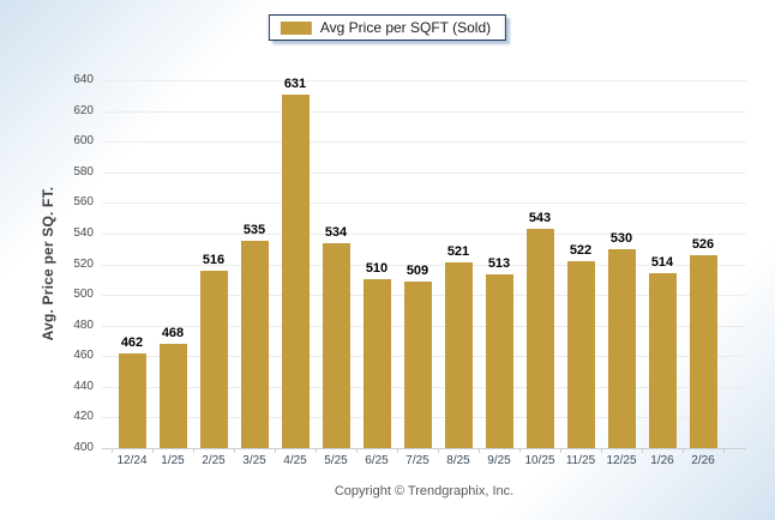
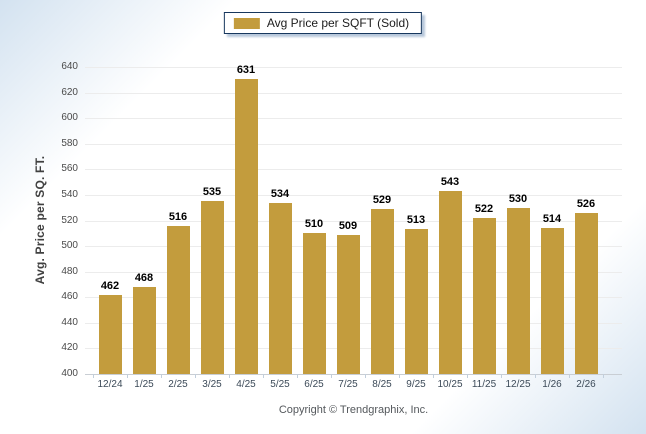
8/25: 521 -> 529
